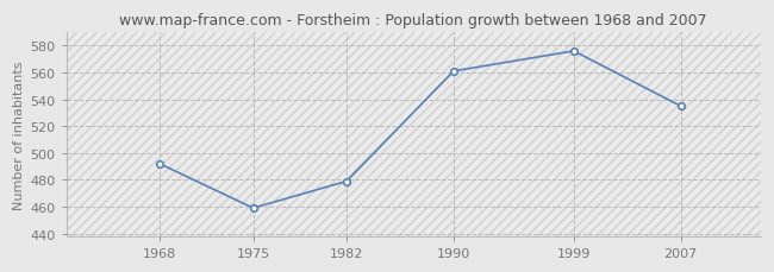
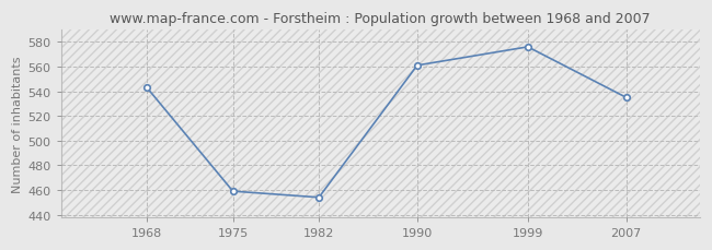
1968: 492 -> 543
1982: 479 -> 454
